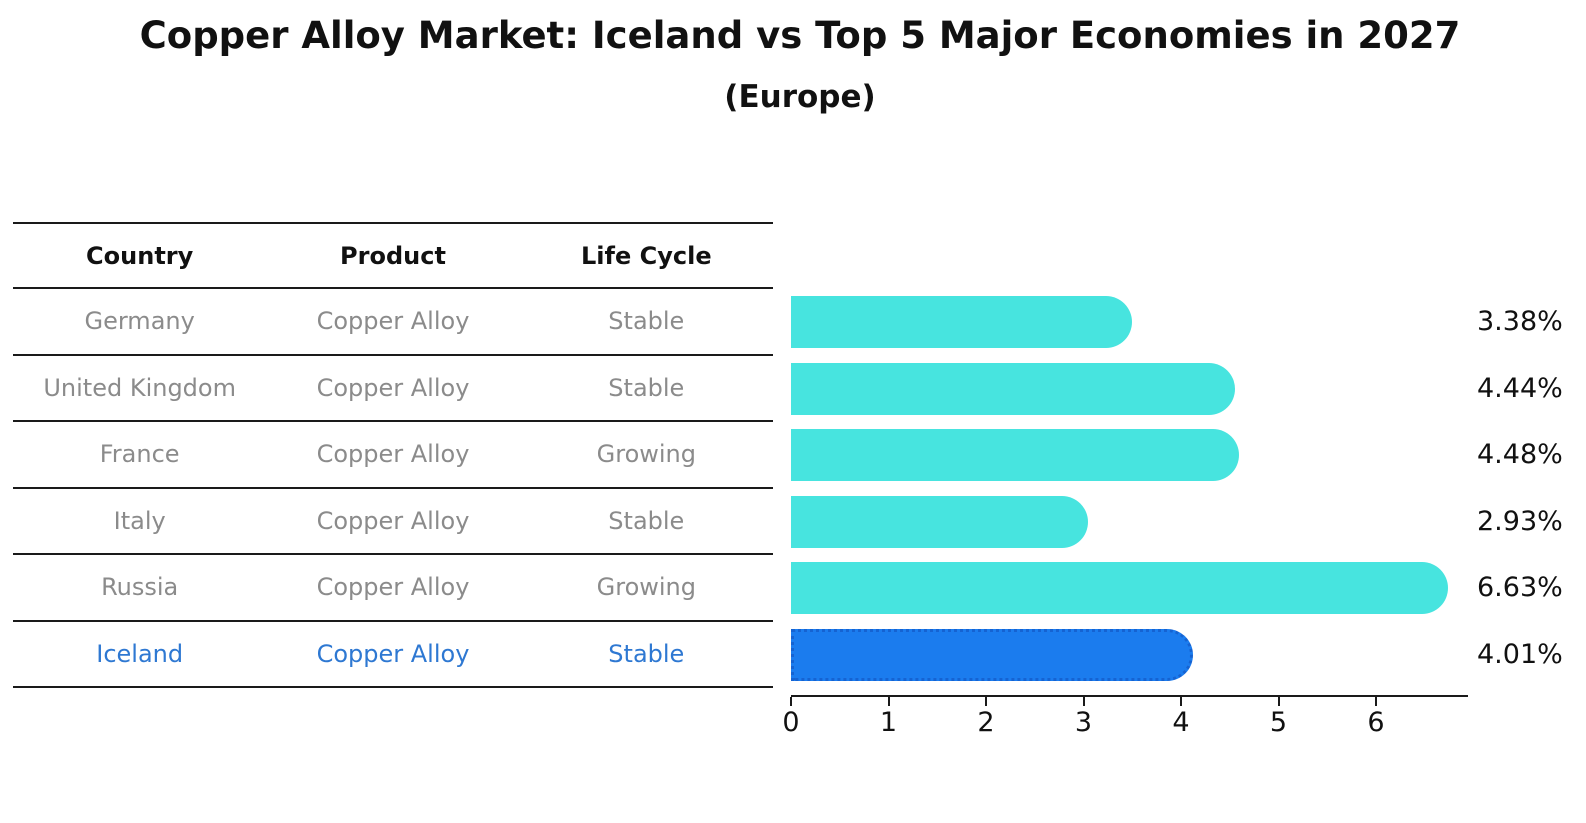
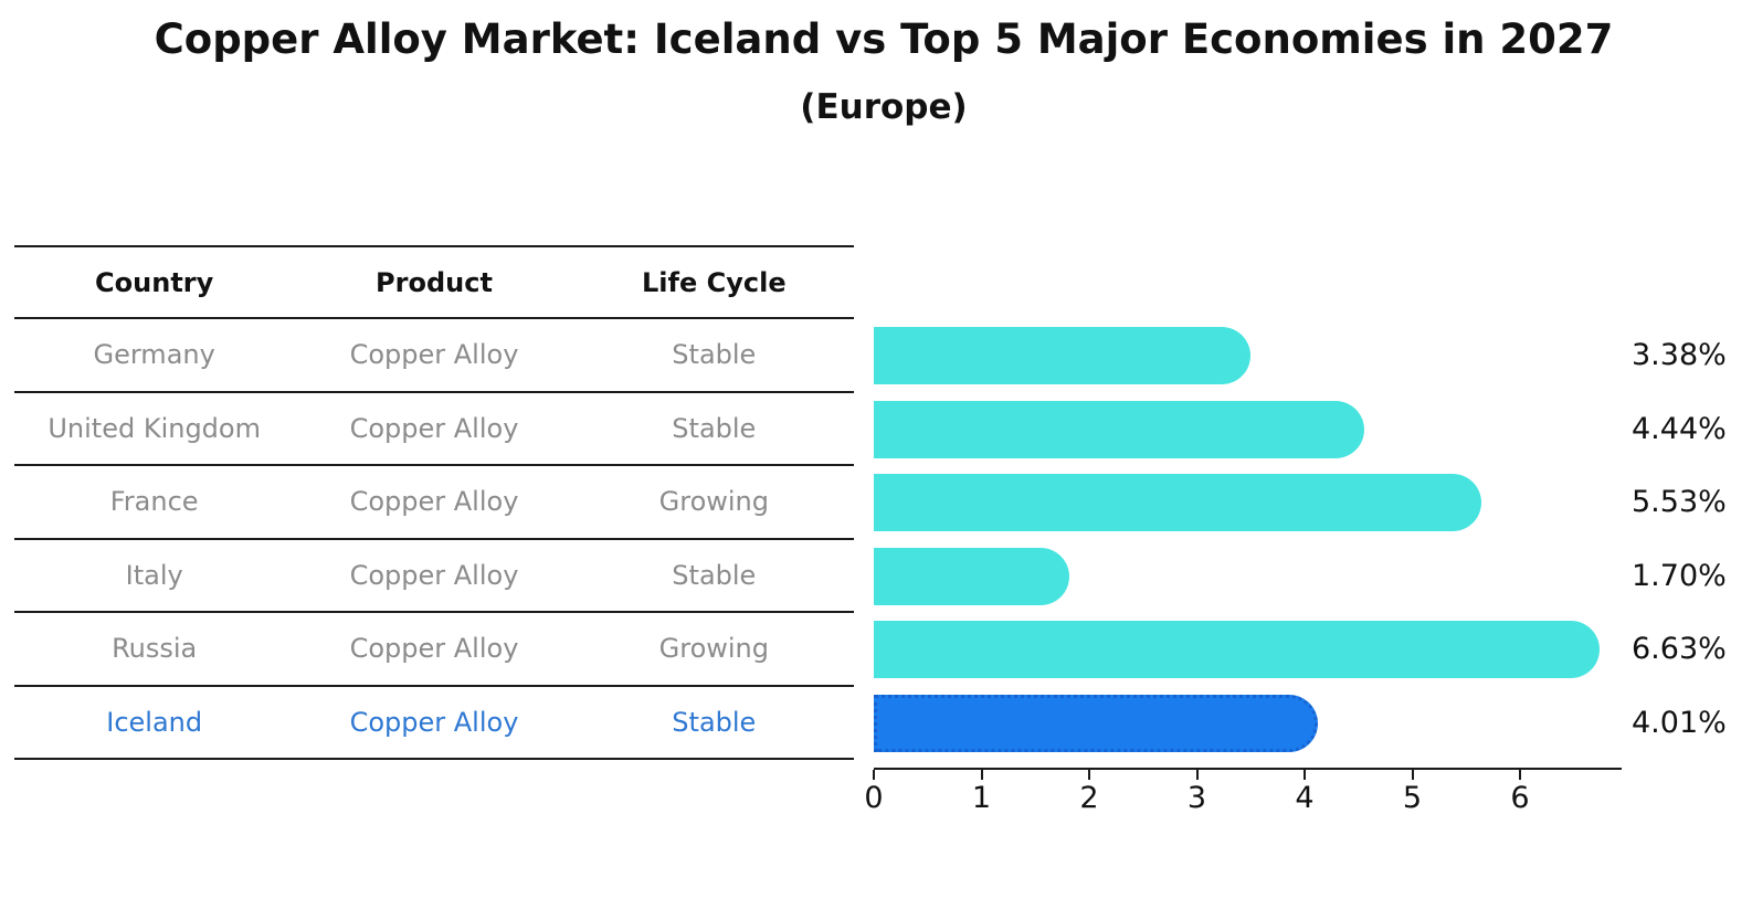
France: 4.48% -> 5.53%
Italy: 2.93% -> 1.70%
